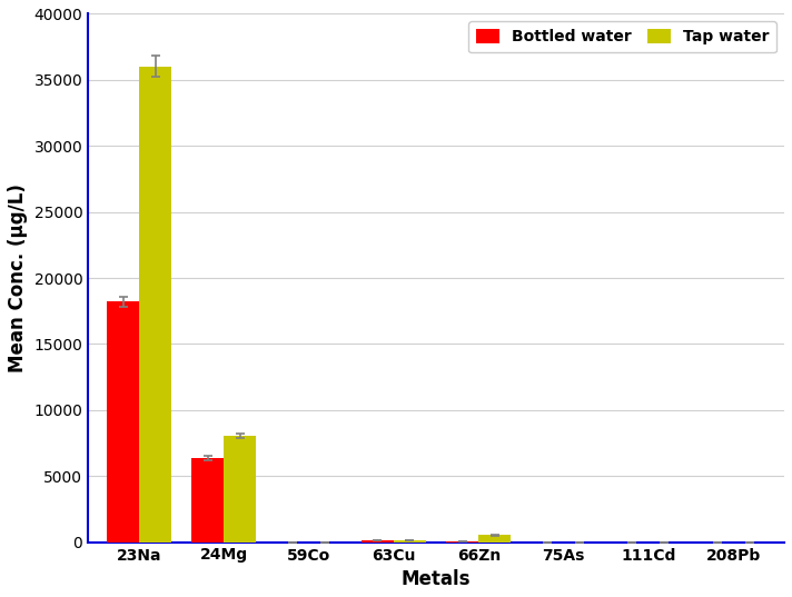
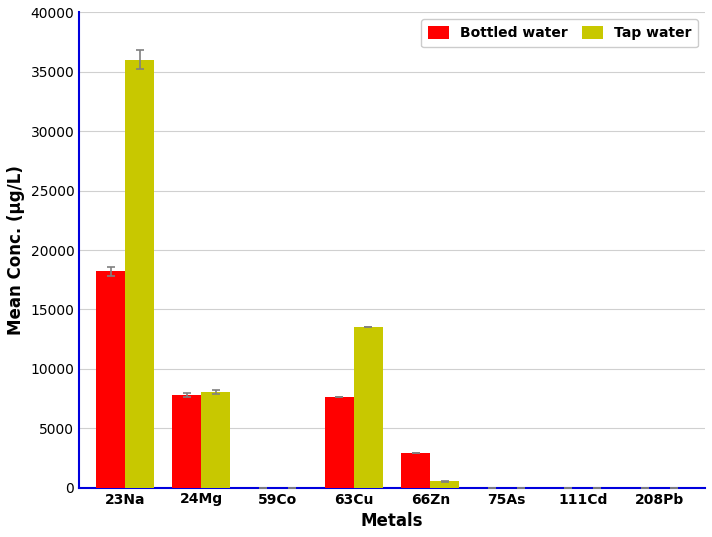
Bottled water/24Mg: 6400 -> 7800
Bottled water/63Cu: 100 -> 7600
Tap water/63Cu: 100 -> 13500
Bottled water/66Zn: 100 -> 2900
